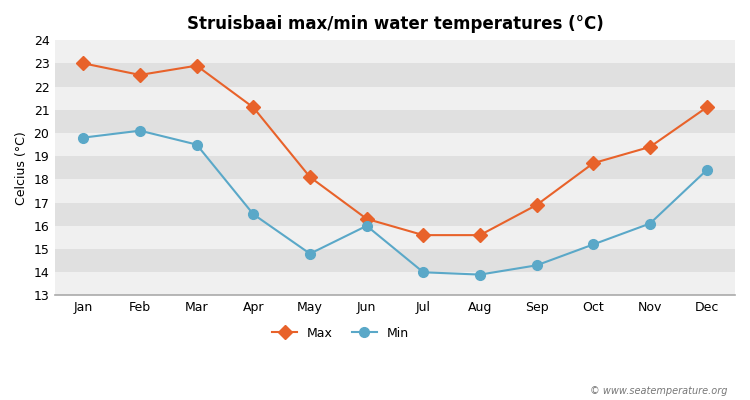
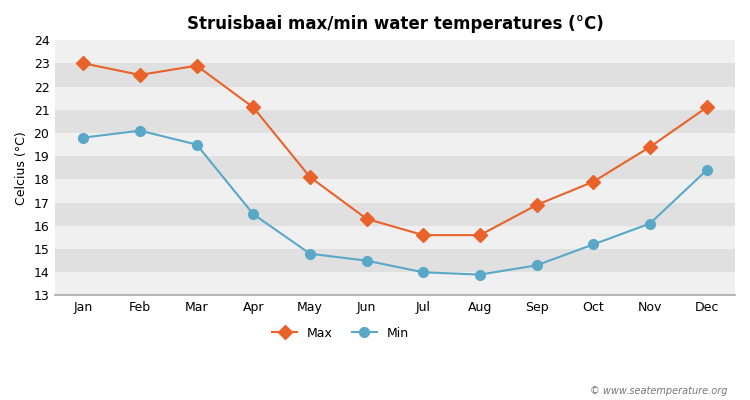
Min/Jun: 16.0 -> 14.5
Max/Oct: 18.7 -> 17.9
